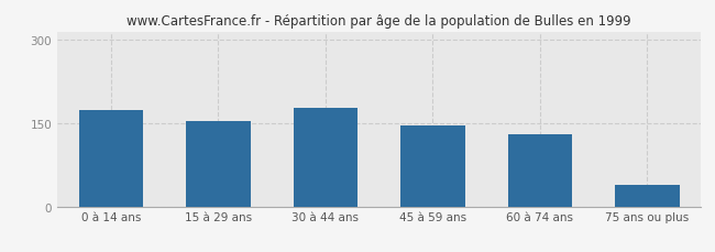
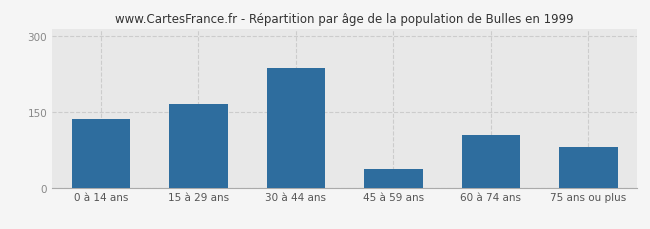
0 à 14 ans: 174 -> 136
15 à 29 ans: 155 -> 166
30 à 44 ans: 177 -> 238
45 à 59 ans: 147 -> 36
60 à 74 ans: 131 -> 104
75 ans ou plus: 38 -> 80
